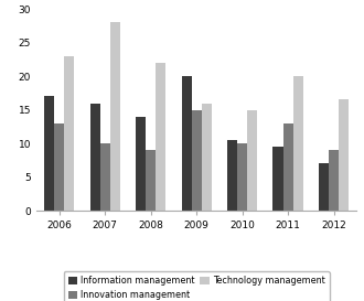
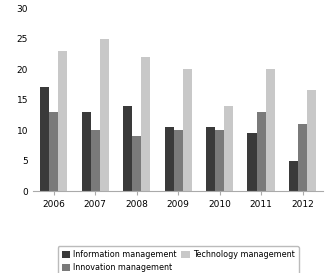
Information management/2007: 16.0 -> 13.0
Technology management/2007: 28.0 -> 25.0
Information management/2009: 20.0 -> 10.5
Innovation management/2009: 15 -> 10
Technology management/2009: 16.0 -> 20.0
Technology management/2010: 15.0 -> 14.0
Information management/2012: 7.0 -> 5.0
Innovation management/2012: 9 -> 11
